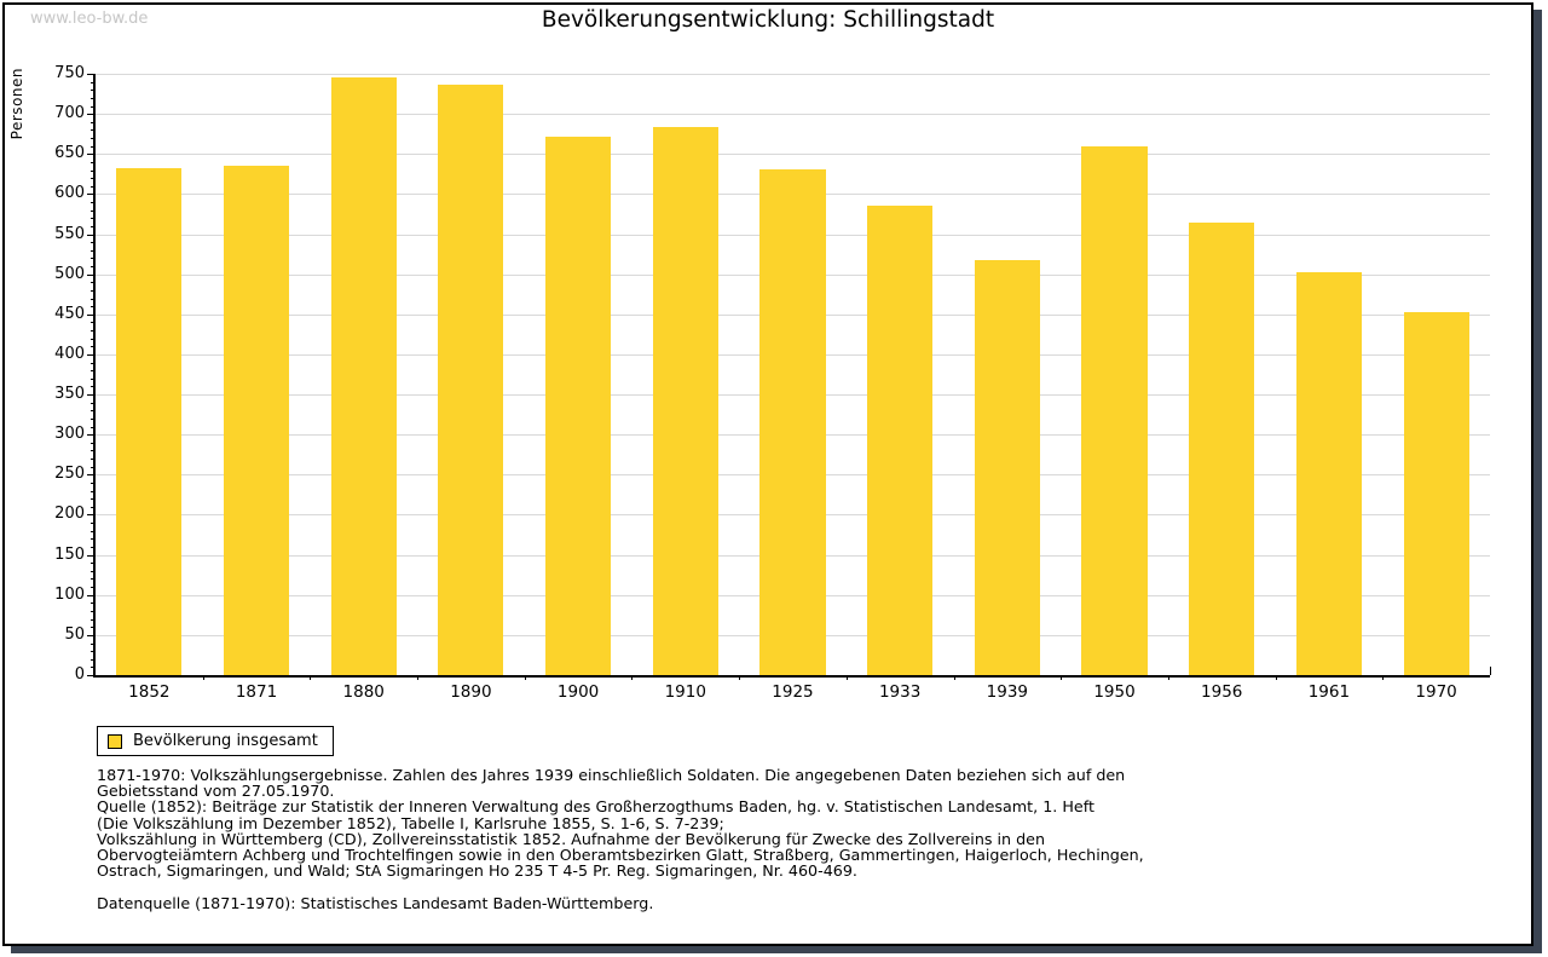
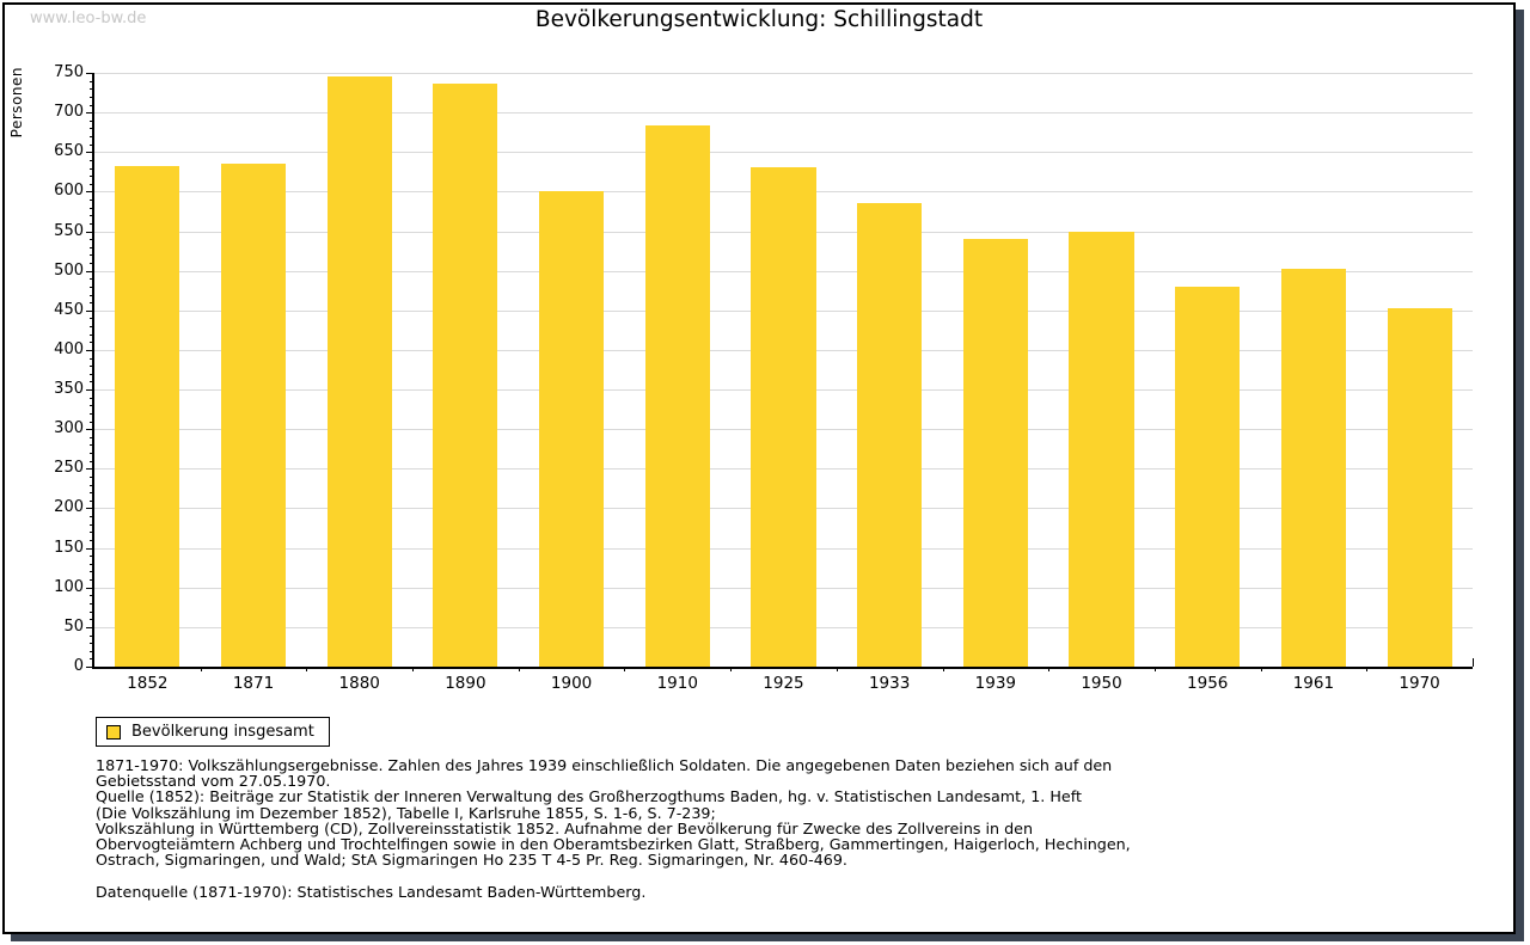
1900: 670 -> 600
1939: 520 -> 540
1950: 660 -> 550
1956: 560 -> 480
